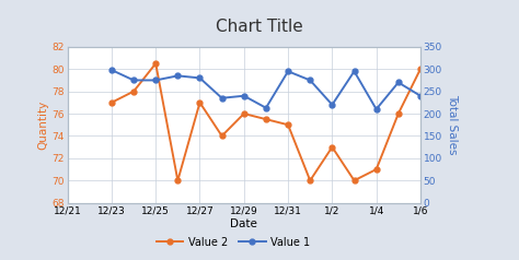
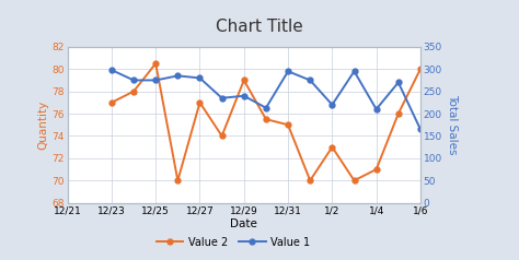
Value 2/12/29: 76.0 -> 79.0
Value 1/1/6: 240 -> 165
